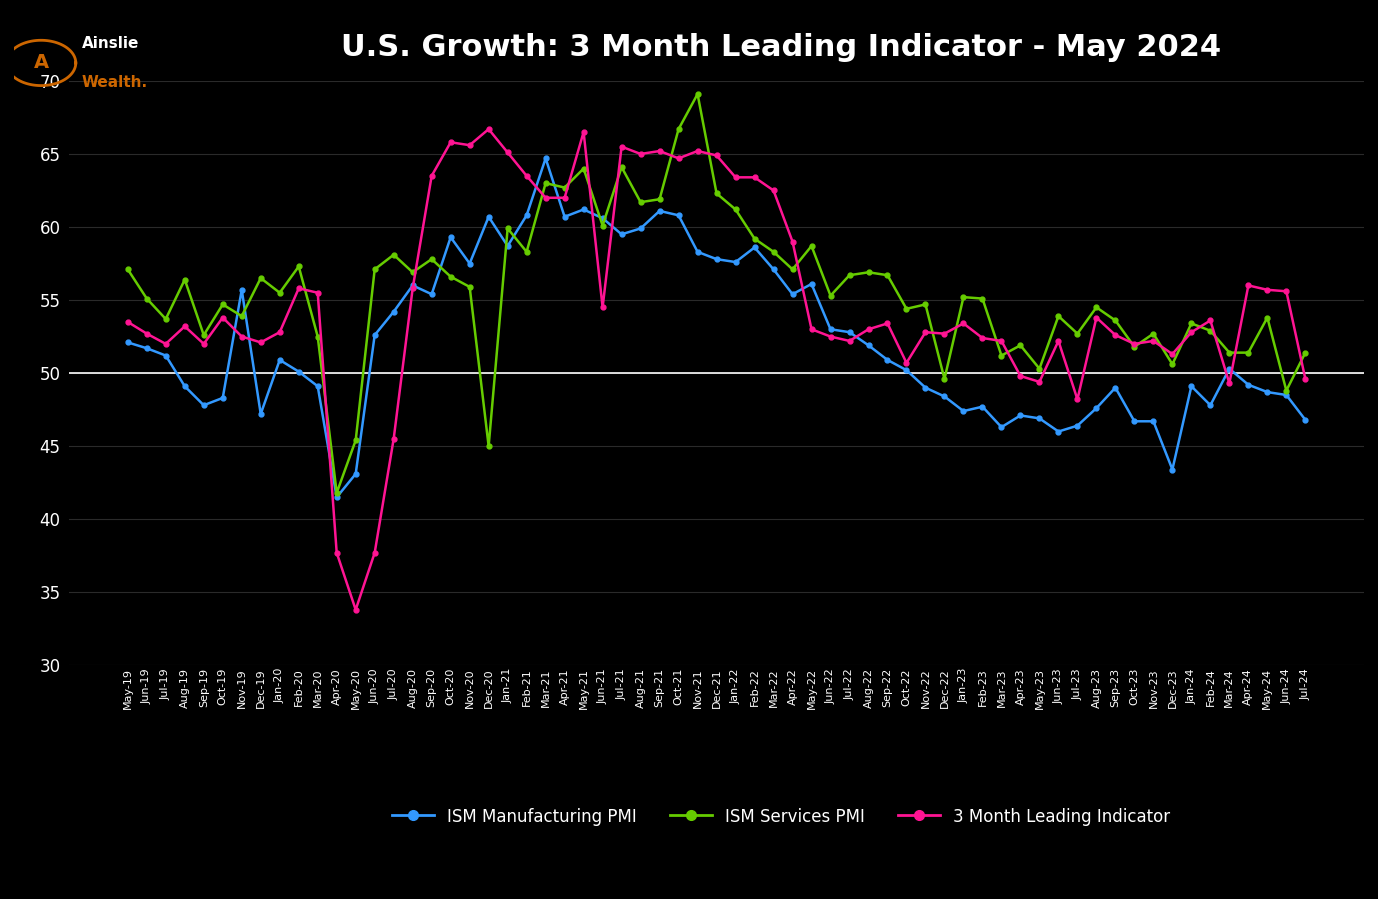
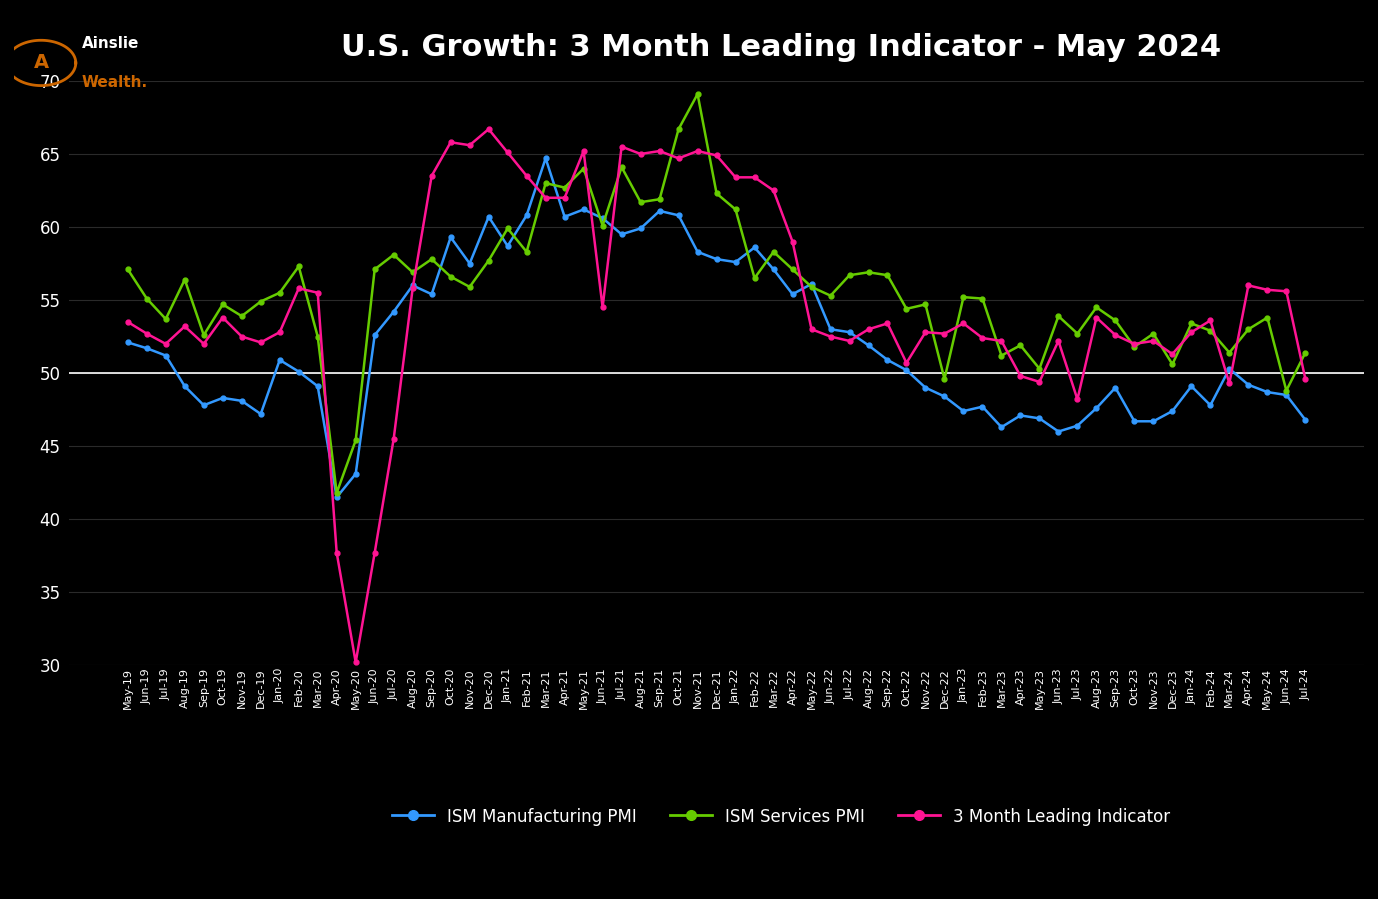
U.S. Growth: 3 Month Leading Indicator - May 2024/ISM Manufacturing PMI/Nov-19: 55.7 -> 48.1
U.S. Growth: 3 Month Leading Indicator - May 2024/ISM Services PMI/Dec-19: 56.5 -> 54.9
U.S. Growth: 3 Month Leading Indicator - May 2024/3 Month Leading Indicator/May-20: 33.8 -> 30.2
U.S. Growth: 3 Month Leading Indicator - May 2024/ISM Services PMI/Dec-20: 45.0 -> 57.7
U.S. Growth: 3 Month Leading Indicator - May 2024/3 Month Leading Indicator/May-21: 66.5 -> 65.2
U.S. Growth: 3 Month Leading Indicator - May 2024/ISM Services PMI/Feb-22: 59.2 -> 56.5
U.S. Growth: 3 Month Leading Indicator - May 2024/ISM Services PMI/May-22: 58.7 -> 55.9
U.S. Growth: 3 Month Leading Indicator - May 2024/ISM Manufacturing PMI/Dec-23: 43.4 -> 47.4
U.S. Growth: 3 Month Leading Indicator - May 2024/ISM Services PMI/Apr-24: 51.4 -> 53.0
